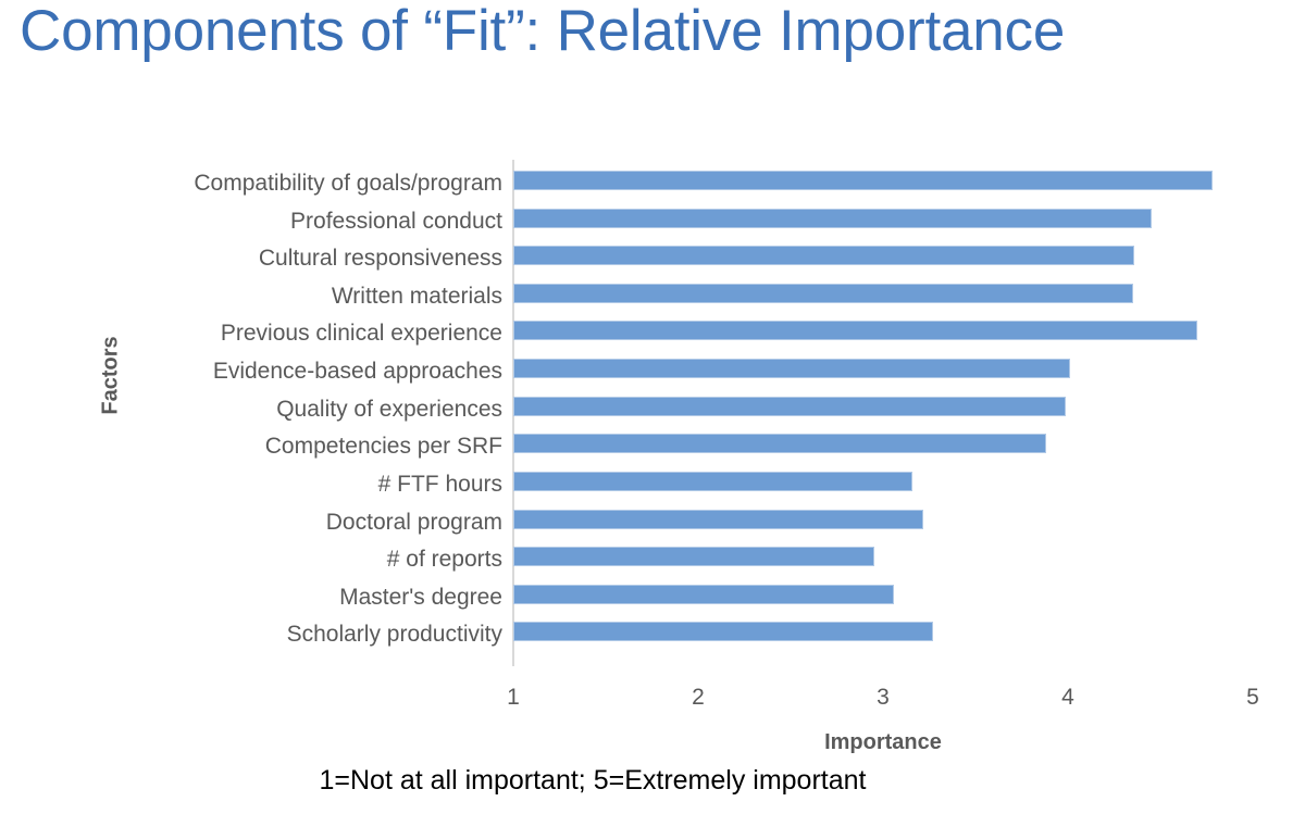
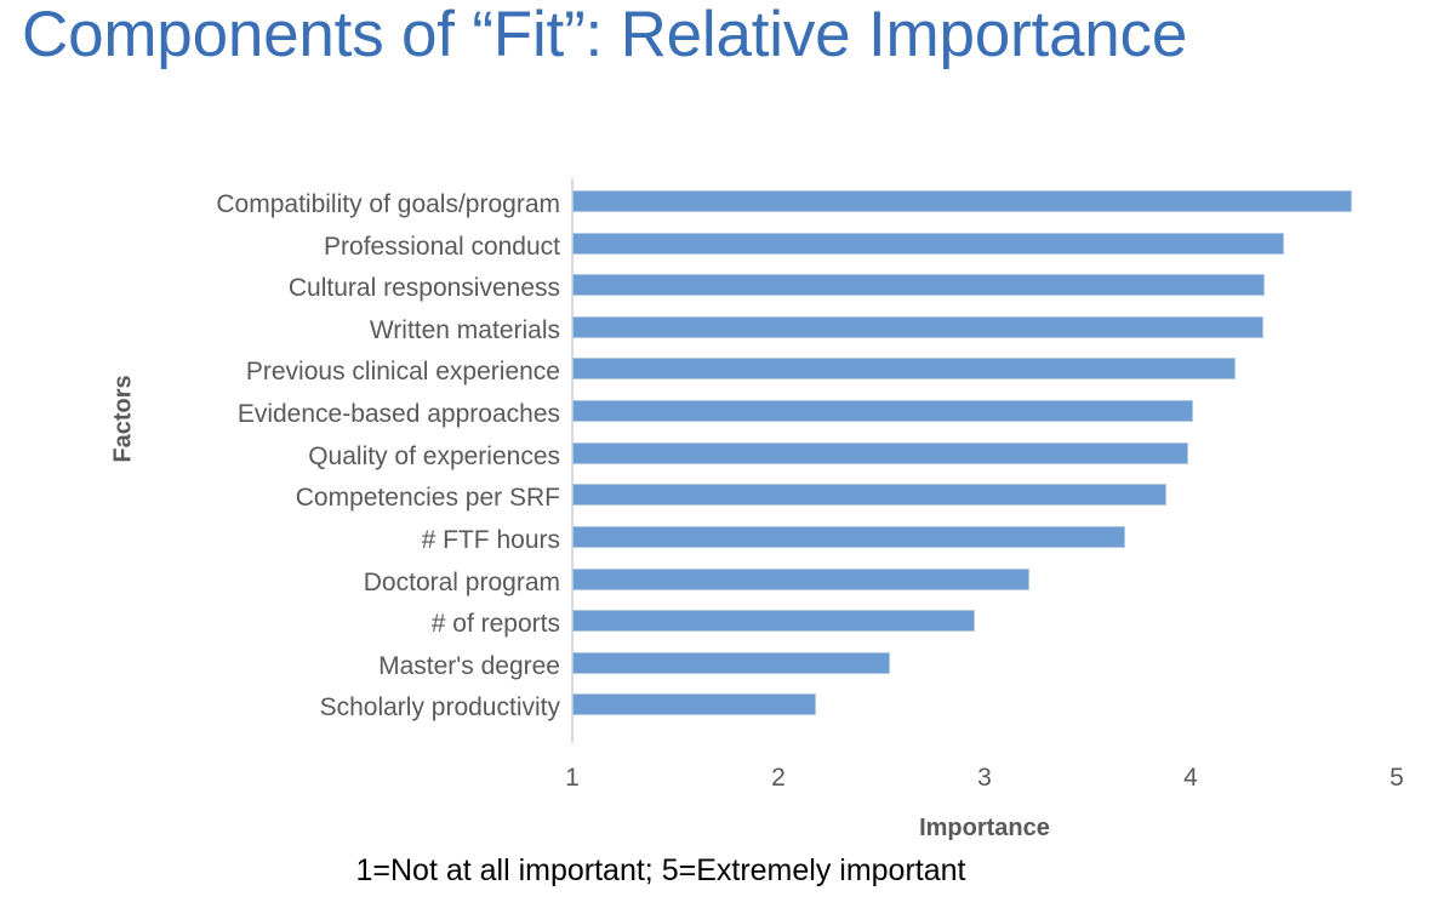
Previous clinical experience: 4.70 -> 4.22
# FTF hours: 3.16 -> 3.68
Master's degree: 3.06 -> 2.54
Scholarly productivity: 3.27 -> 2.18
